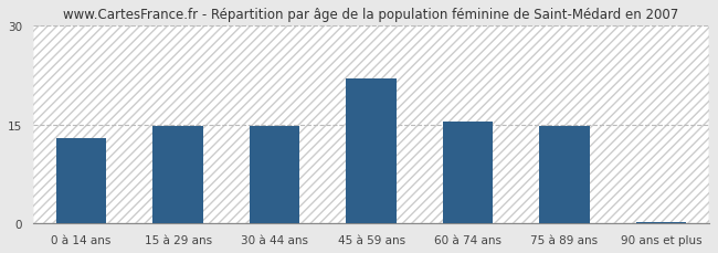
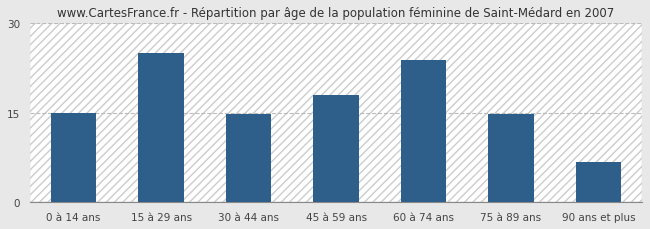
0 à 14 ans: 13.0 -> 15.0
15 à 29 ans: 14.7 -> 25.0
45 à 59 ans: 22.0 -> 18.0
60 à 74 ans: 15.5 -> 23.8
90 ans et plus: 0.3 -> 6.8
